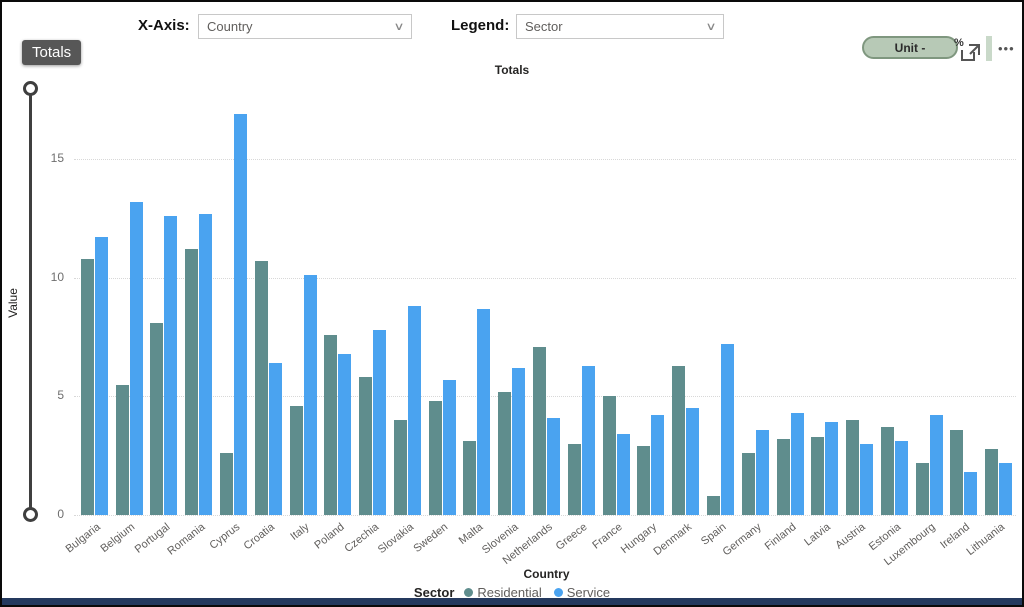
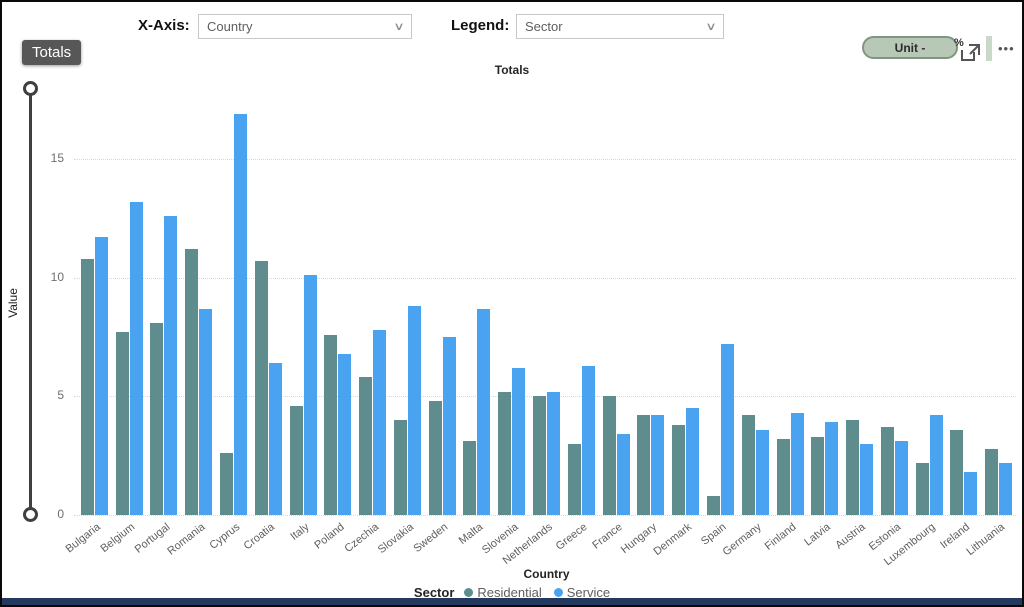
Residential/Belgium: 5.5 -> 7.7
Service/Romania: 12.7 -> 8.7
Service/Sweden: 5.7 -> 7.5
Residential/Netherlands: 7.1 -> 5.0
Service/Netherlands: 4.1 -> 5.2
Residential/Hungary: 2.9 -> 4.2
Residential/Denmark: 6.3 -> 3.8
Residential/Germany: 2.6 -> 4.2
